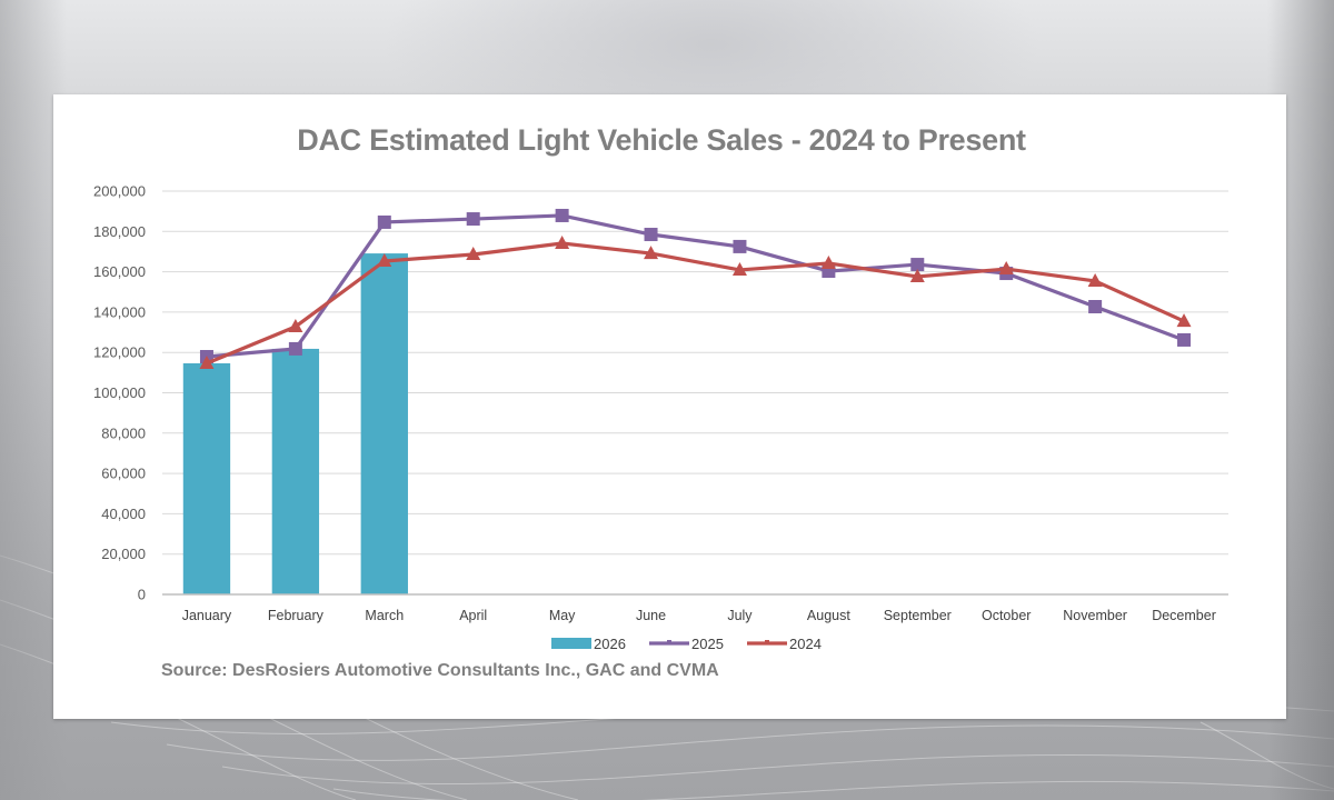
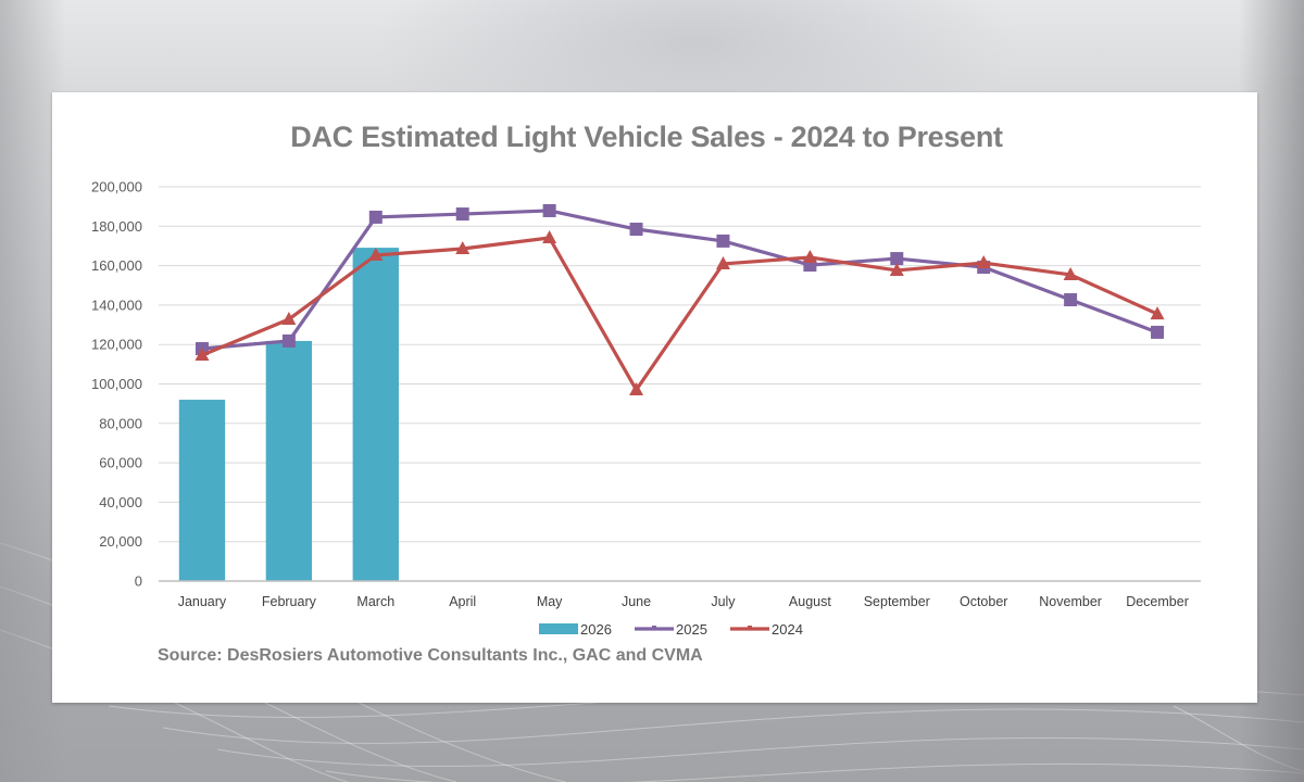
2026/January: 115000 -> 92000
2024/June: 169000 -> 97000
